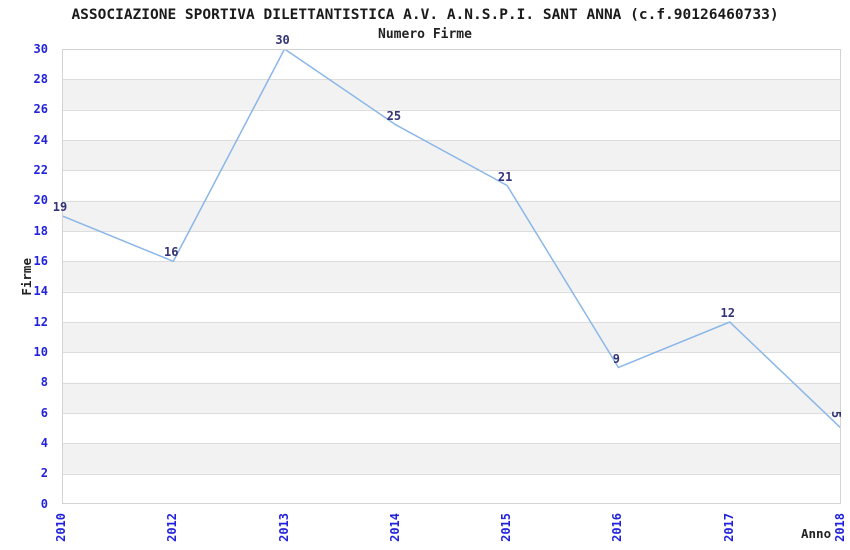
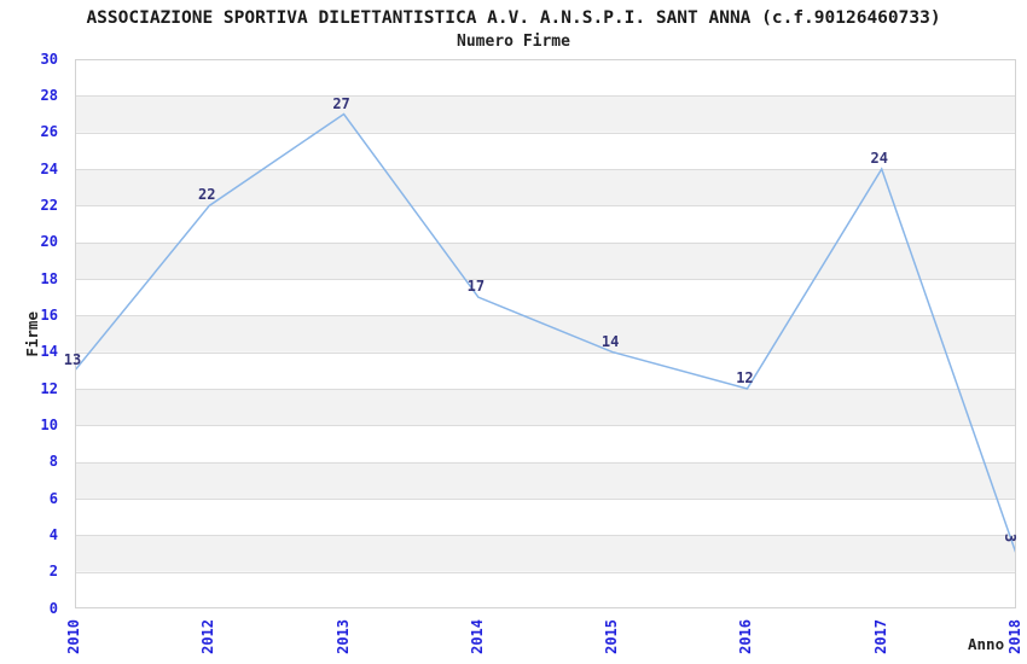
2010: 19 -> 13
2012: 16 -> 22
2013: 30 -> 27
2014: 25 -> 17
2015: 21 -> 14
2016: 9 -> 12
2017: 12 -> 24
2018: 5 -> 3
